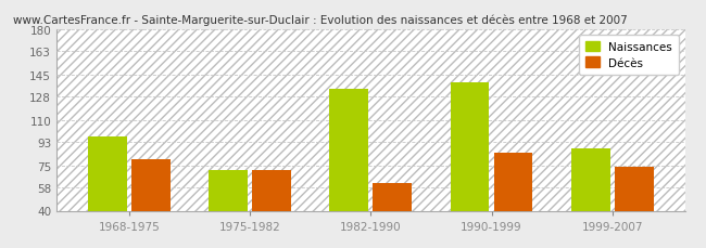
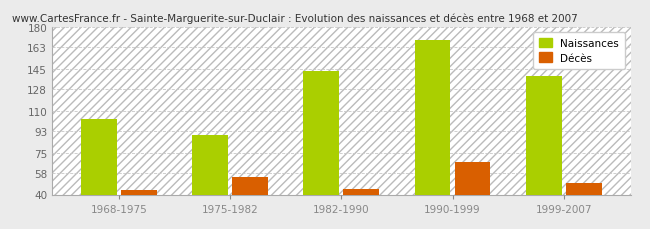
Naissances/1968-1975: 97 -> 103
Décès/1968-1975: 80 -> 44
Naissances/1975-1982: 71 -> 90
Décès/1975-1982: 71 -> 55
Naissances/1982-1990: 134 -> 143
Décès/1982-1990: 61 -> 45
Naissances/1990-1999: 139 -> 169
Décès/1990-1999: 85 -> 67
Naissances/1999-2007: 88 -> 139
Décès/1999-2007: 74 -> 50
